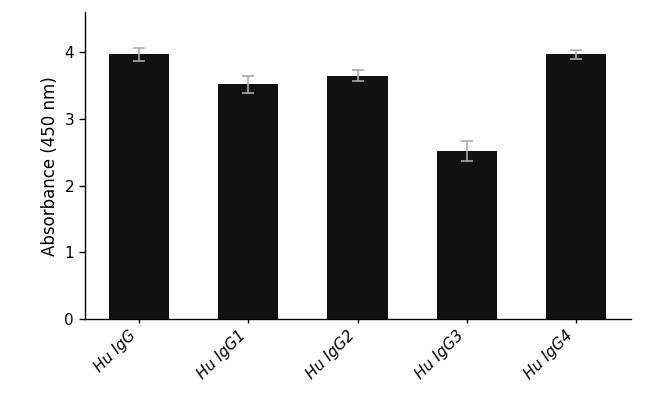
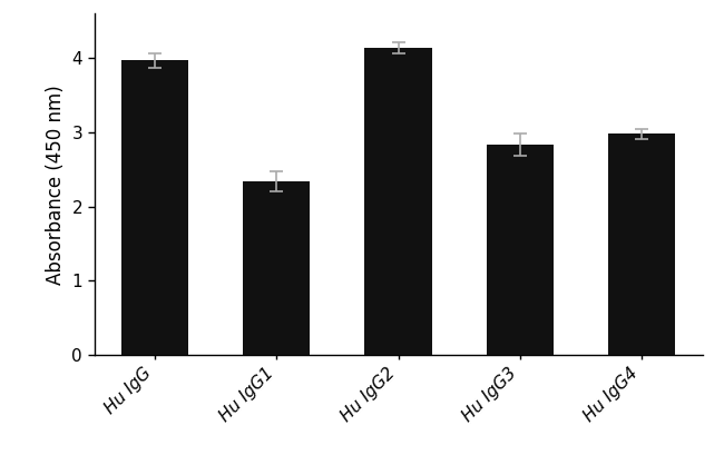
Hu IgG1: 3.52 -> 2.34
Hu IgG2: 3.65 -> 4.14
Hu IgG3: 2.52 -> 2.84
Hu IgG4: 3.97 -> 2.98
